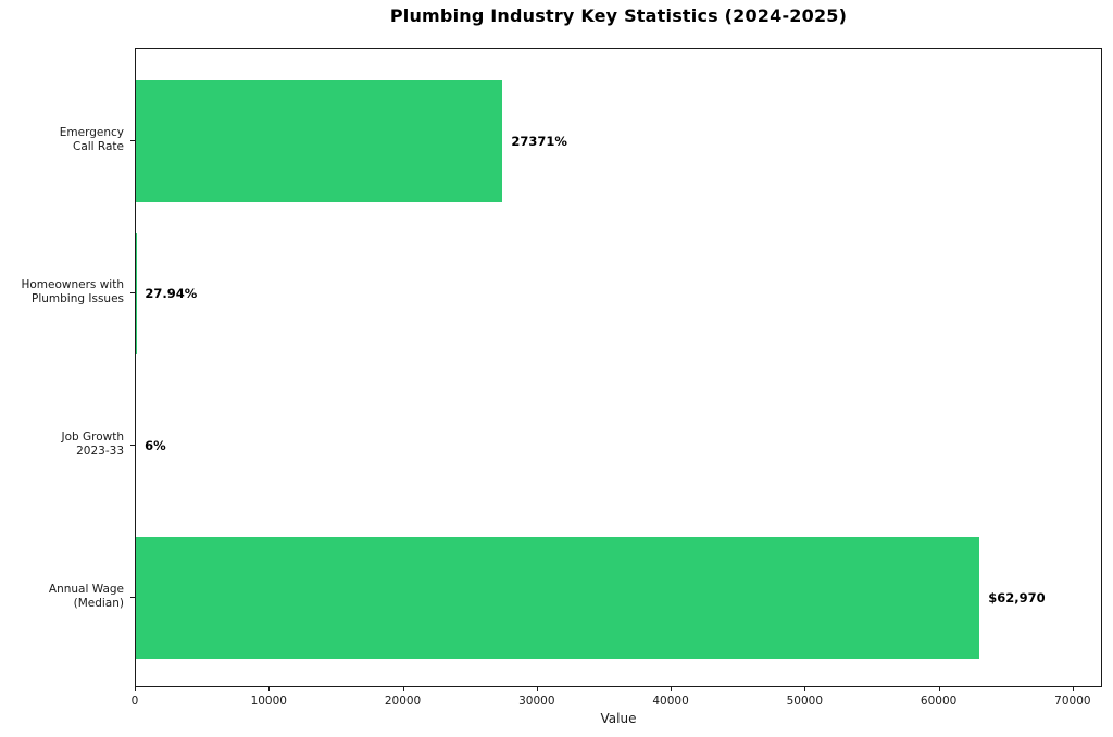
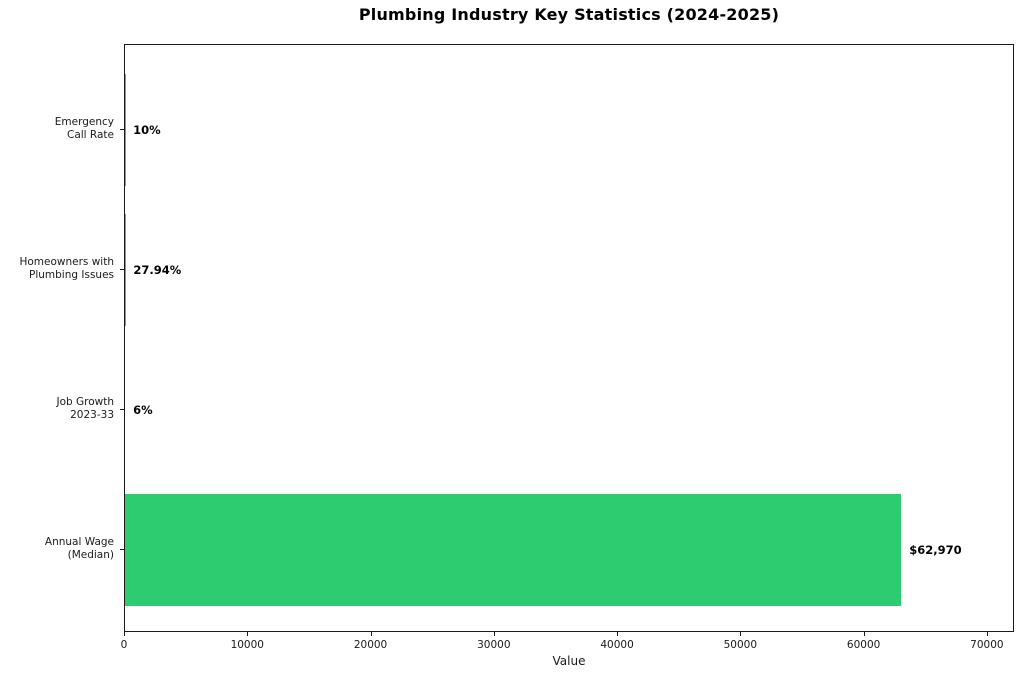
Emergency Call Rate: 27371% -> 10%
